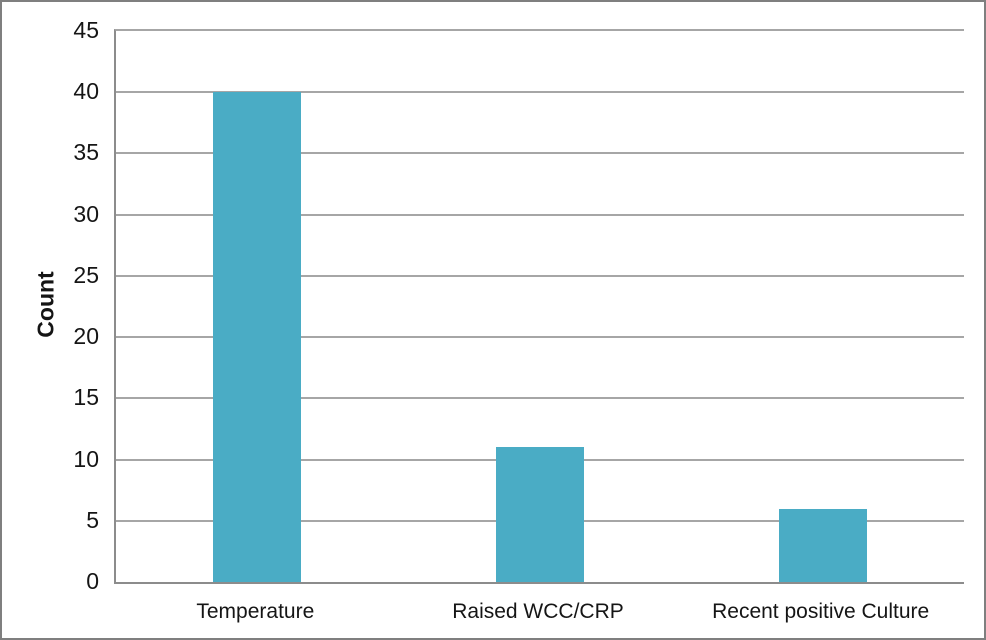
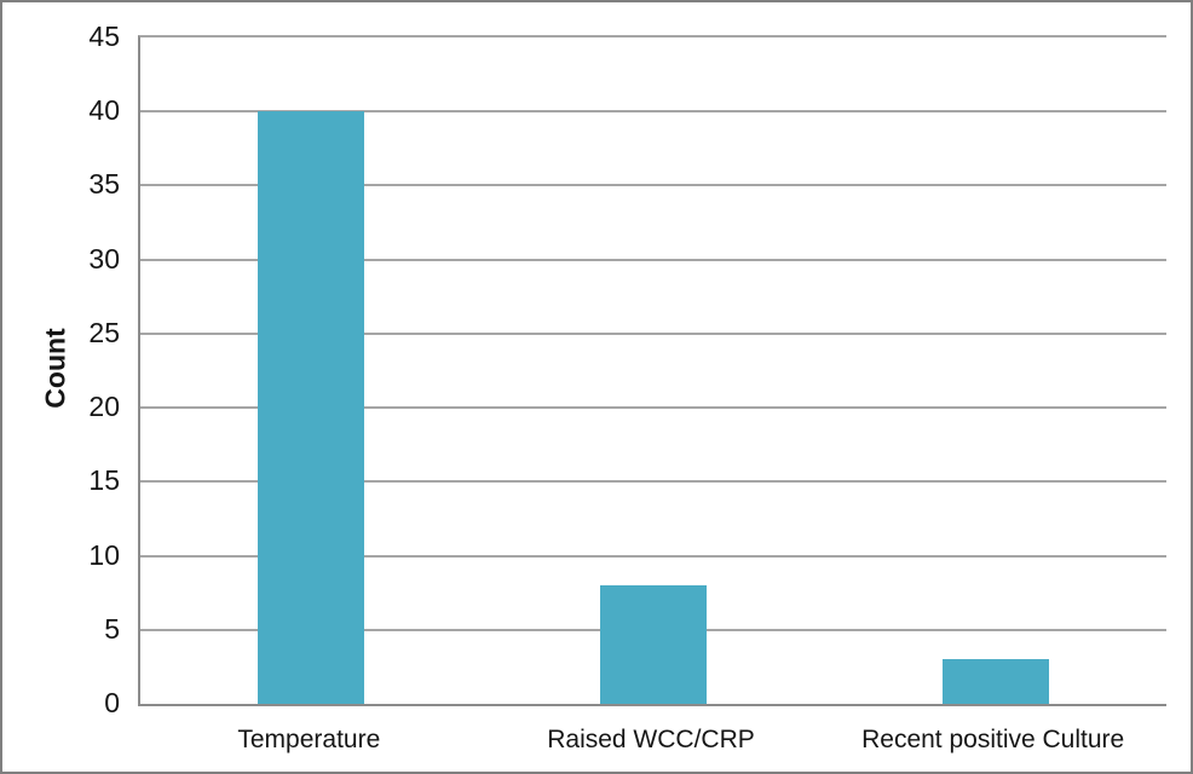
Raised WCC/CRP: 11 -> 8
Recent positive Culture: 6 -> 3
